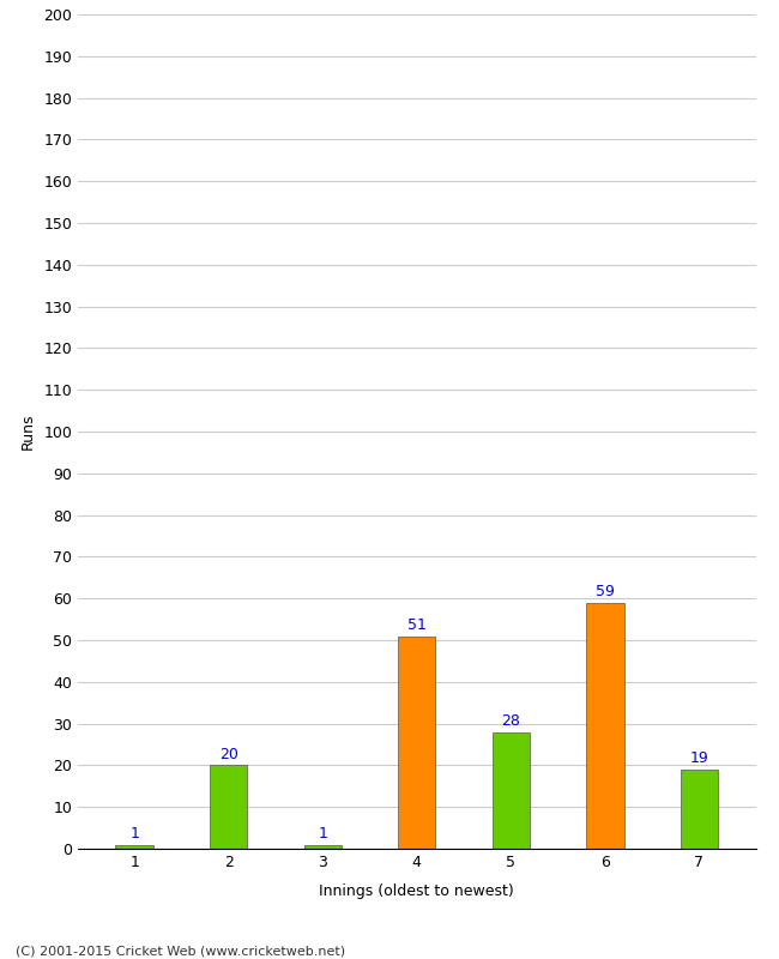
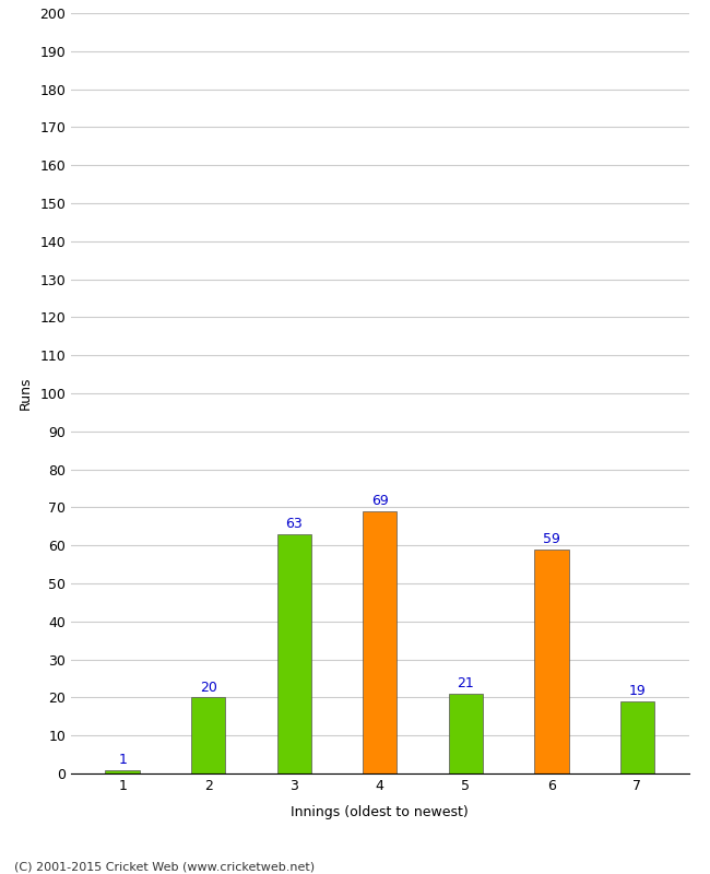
3: 1 -> 63
4: 51 -> 69
5: 28 -> 21
